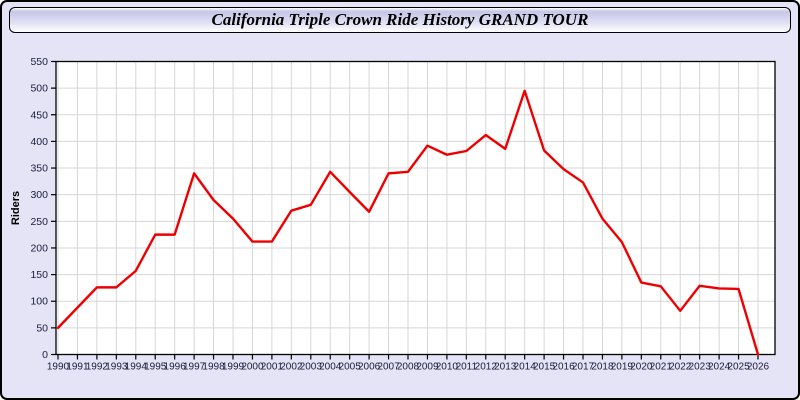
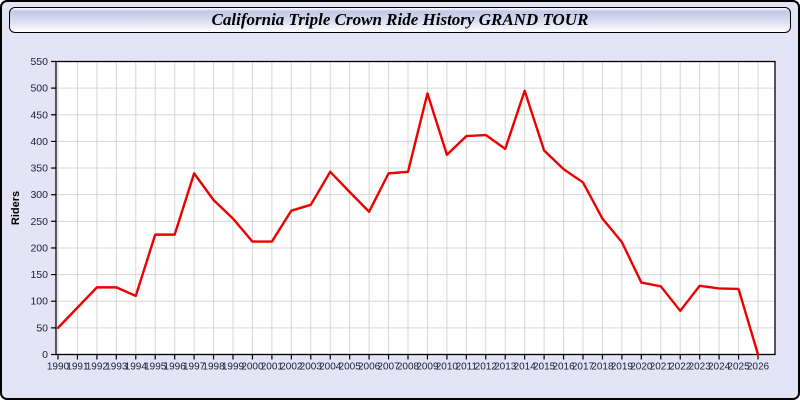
1994: 160 -> 110
2009: 390 -> 490
2011: 380 -> 410
